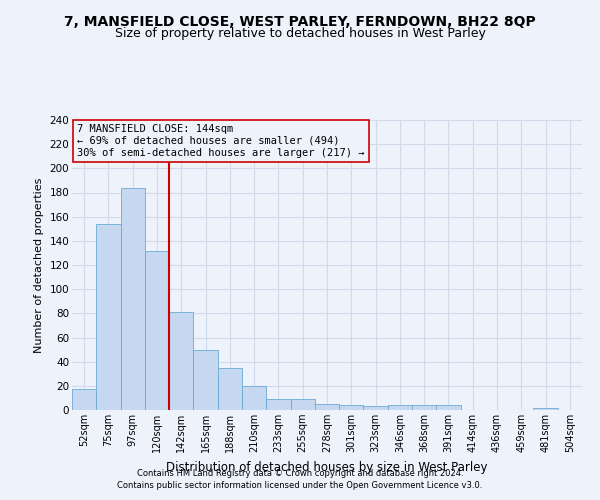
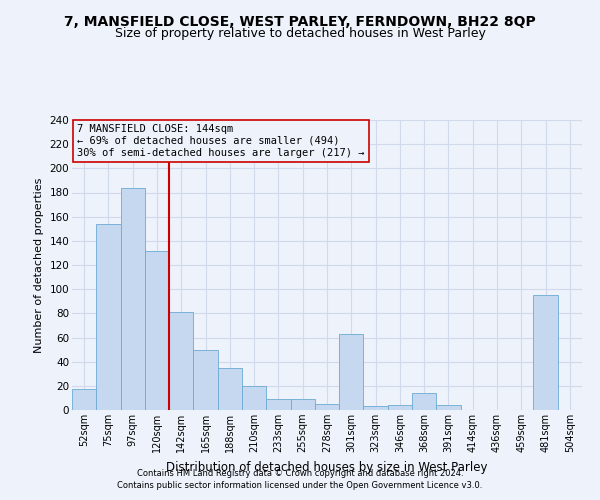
301sqm: 4 -> 63
368sqm: 4 -> 14
481sqm: 2 -> 95
